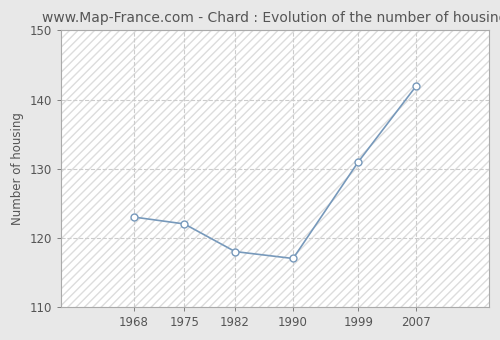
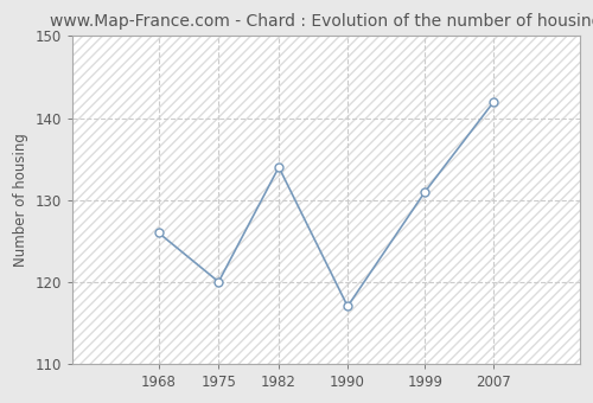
1968: 123 -> 126
1975: 122 -> 120
1982: 118 -> 134
